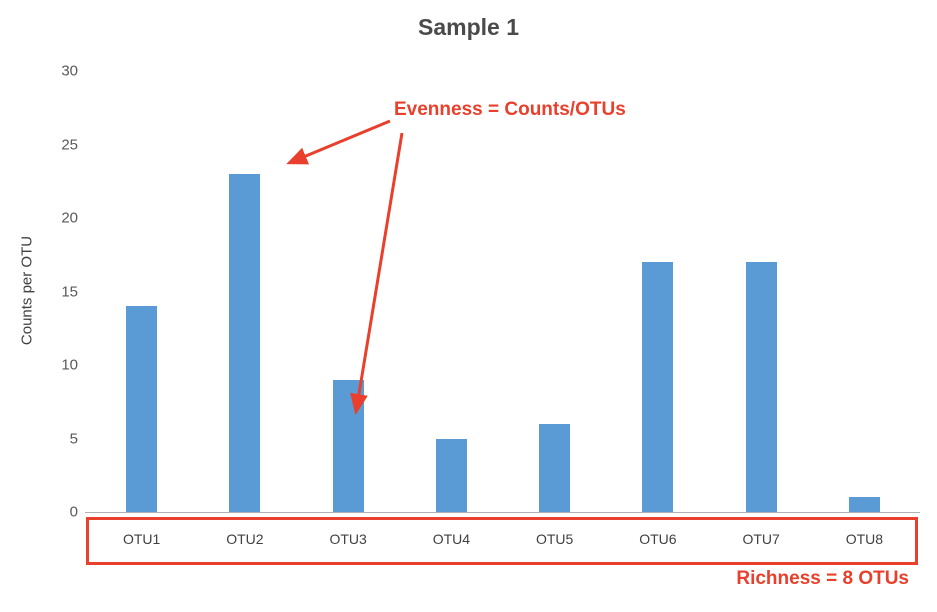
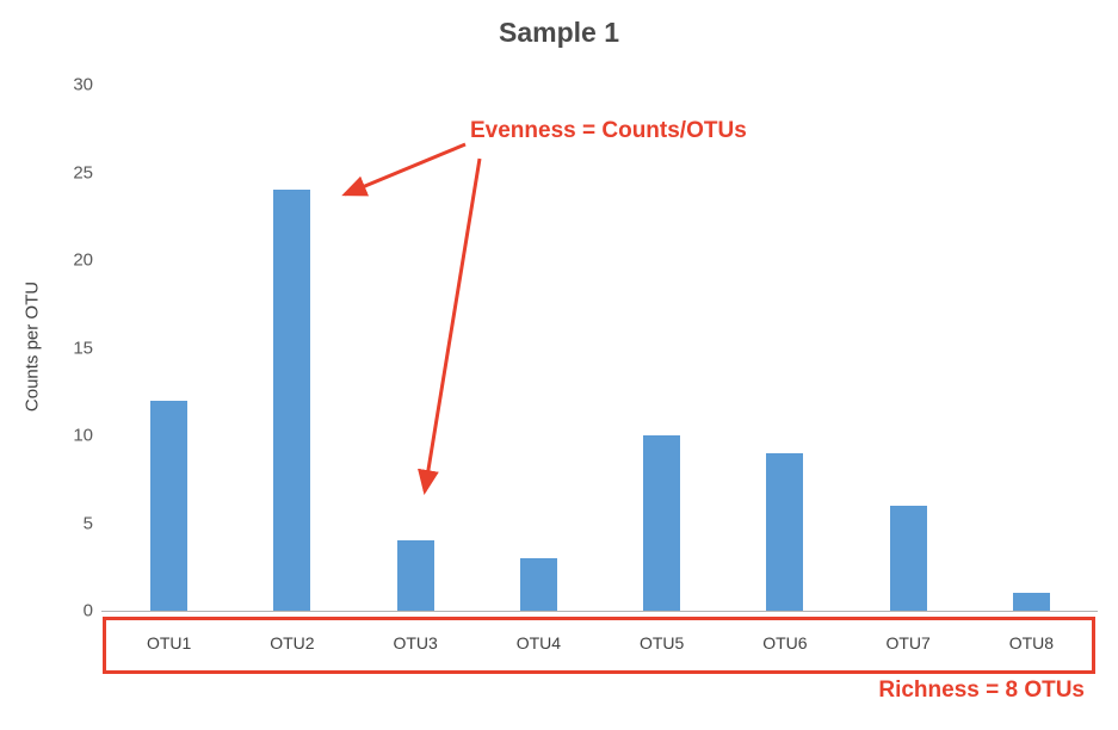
OTU1: 14 -> 12
OTU2: 23 -> 24
OTU3: 9 -> 4
OTU4: 5 -> 3
OTU5: 6 -> 10
OTU6: 17 -> 9
OTU7: 17 -> 6
